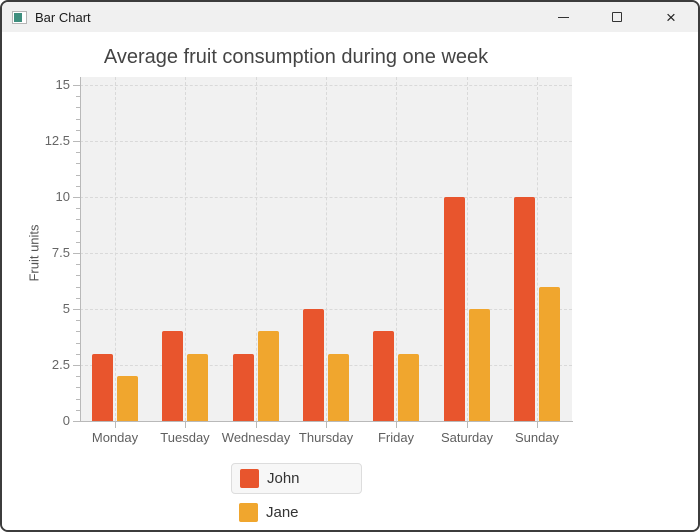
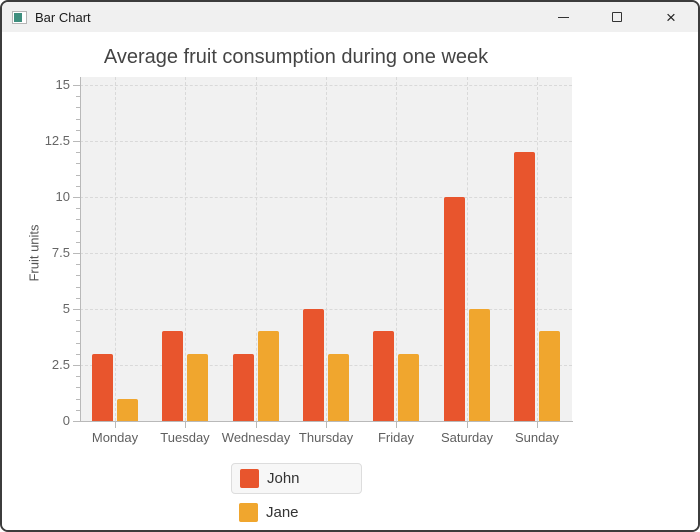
Jane/Monday: 2 -> 1
John/Sunday: 10 -> 12
Jane/Sunday: 6 -> 4
